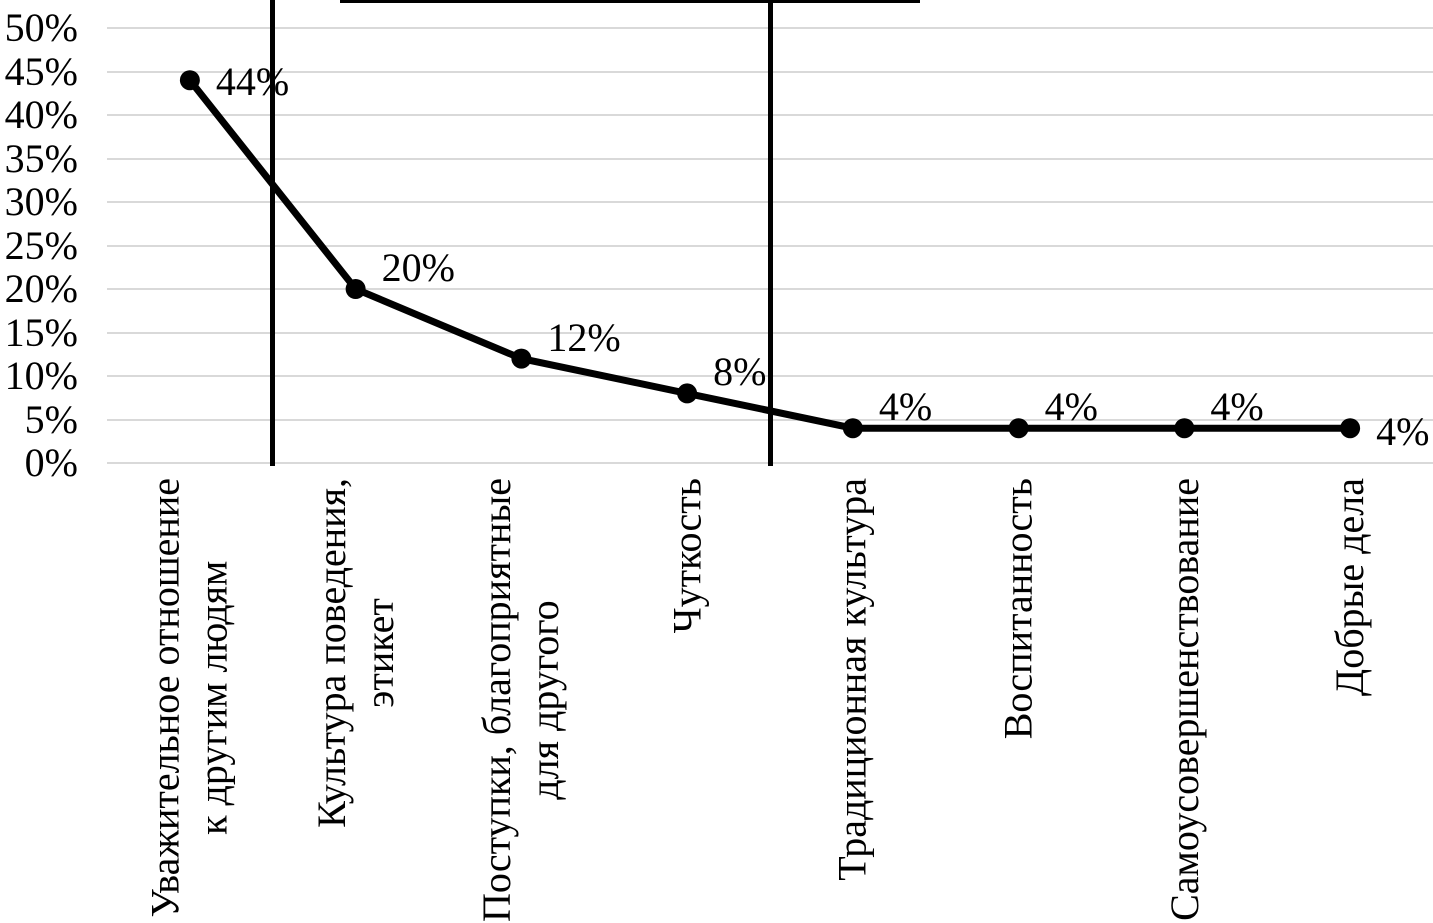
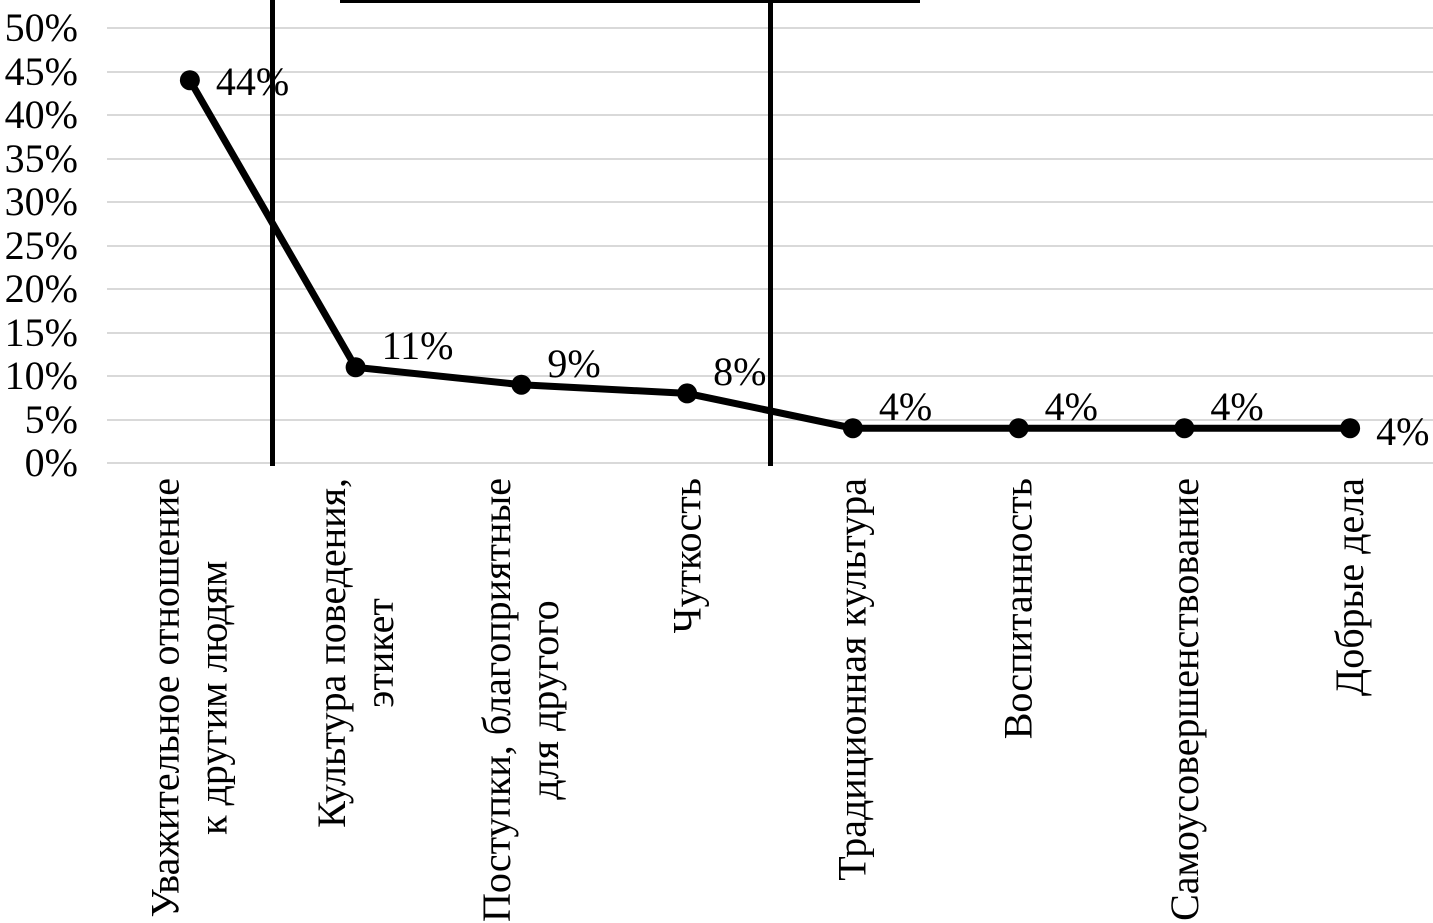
Культура поведения, этикет: 20% -> 11%
Поступки, благоприятные для другого: 12% -> 9%
